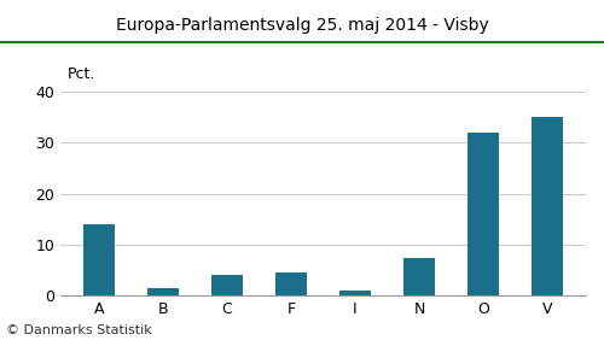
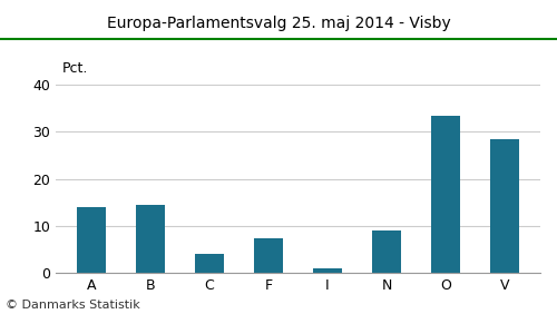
B: 1.5 -> 14.5
F: 4.5 -> 7.5
N: 7.5 -> 9.0
O: 32.0 -> 33.5
V: 35.0 -> 28.5
